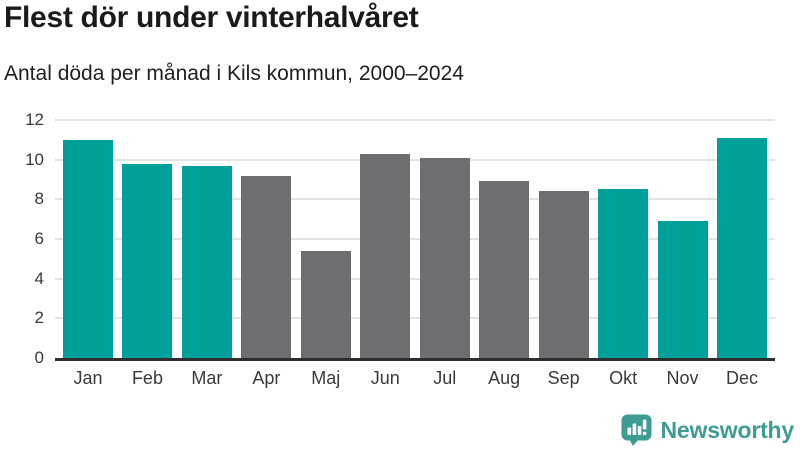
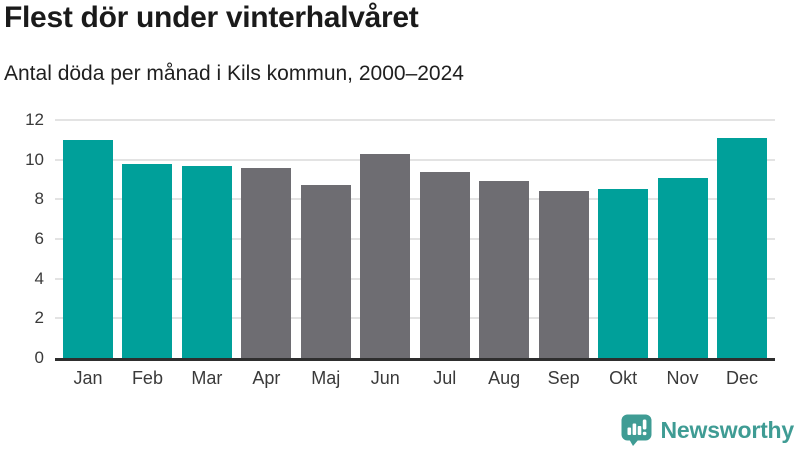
Apr: 9.2 -> 9.6
Maj: 5.4 -> 8.7
Jul: 10.1 -> 9.4
Nov: 6.9 -> 9.1
